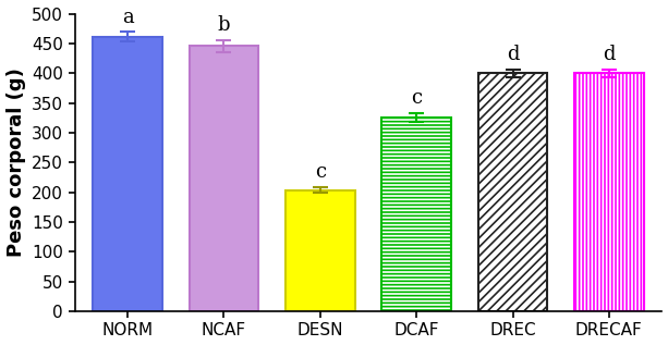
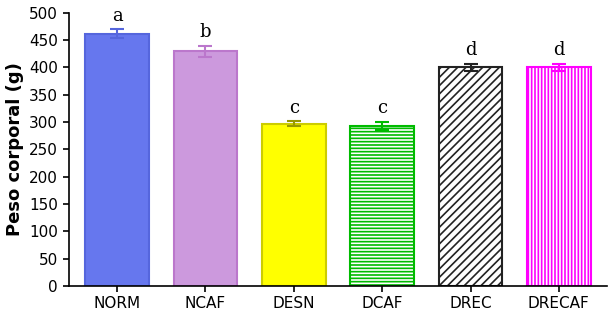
NCAF: 446 -> 430
DESN: 204 -> 297
DCAF: 326 -> 293
